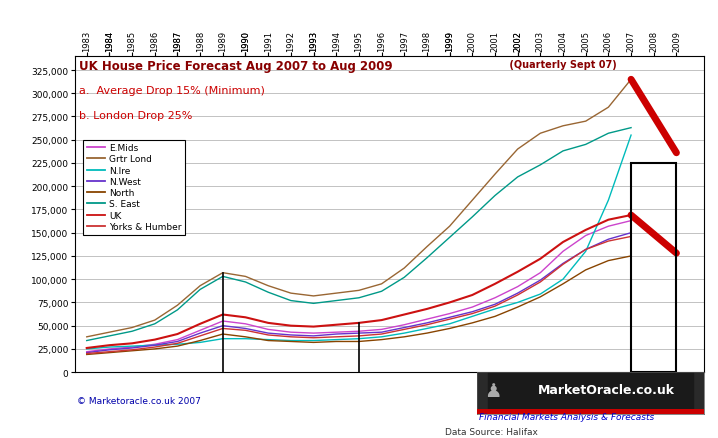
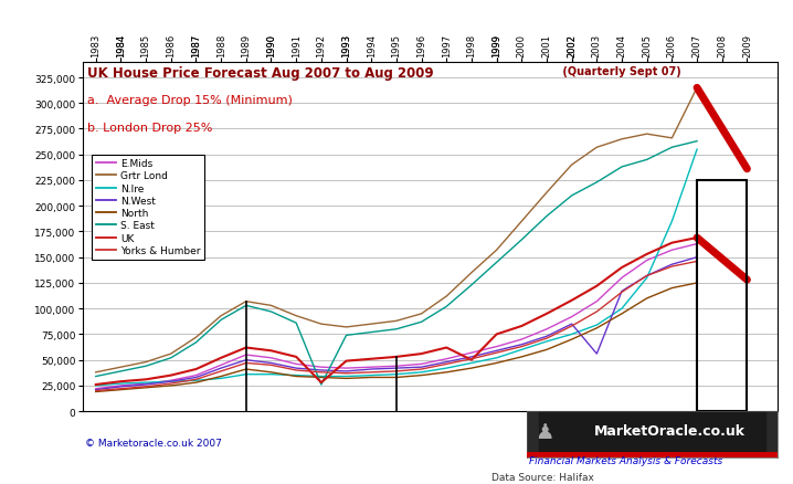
S. East/1992: 77,000 -> 26,000
UK/1992: 50,000 -> 28,000
UK/1998: 68,000 -> 50,000
N.West/2003: 99,000 -> 56,000
Grtr Lond/2006: 285,000 -> 266,000
